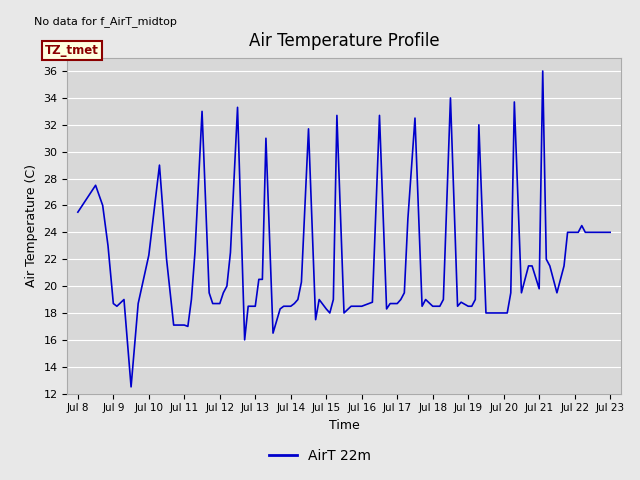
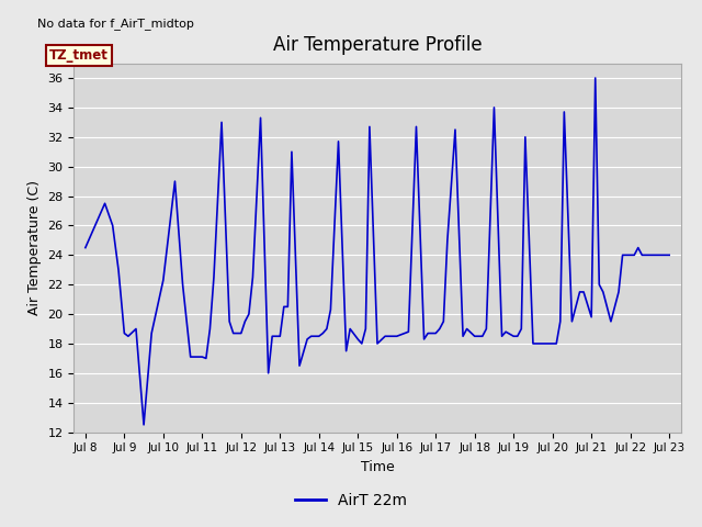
Jul 8: 25.5 -> 24.5
